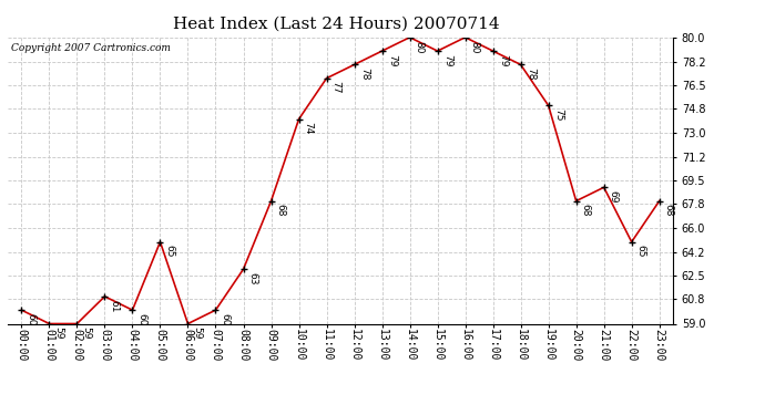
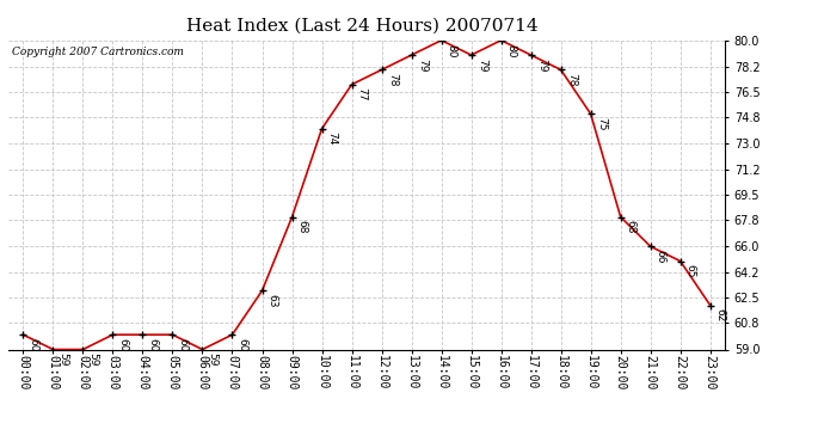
03:00: 61 -> 60
05:00: 65 -> 60
21:00: 69 -> 66
23:00: 68 -> 62
